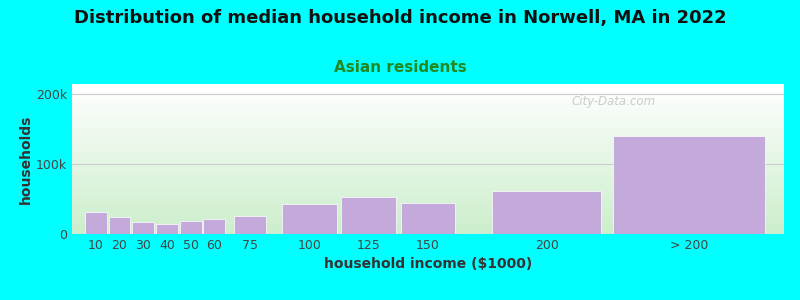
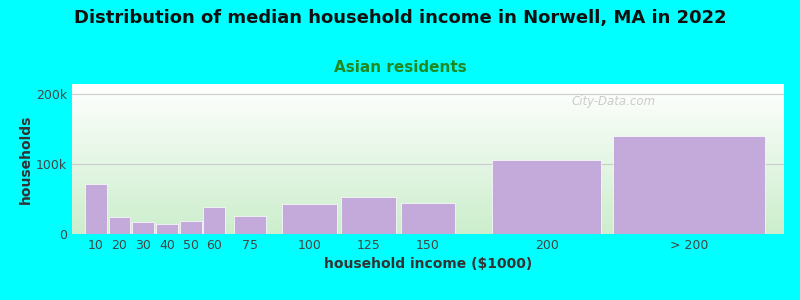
10: 32k -> 72k
60: 22k -> 38k
200: 62k -> 106k
